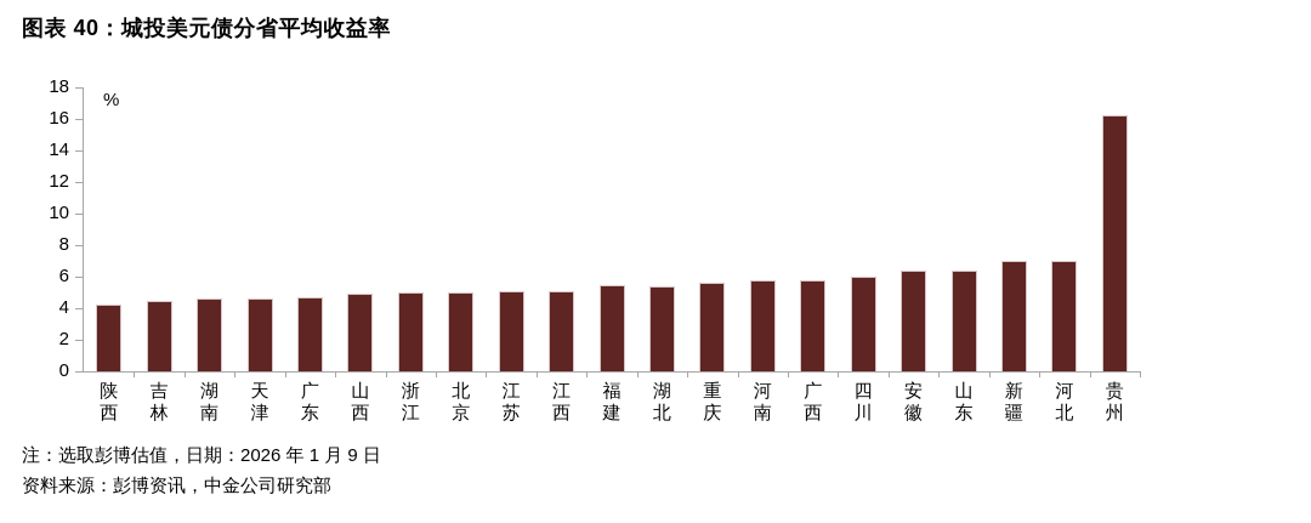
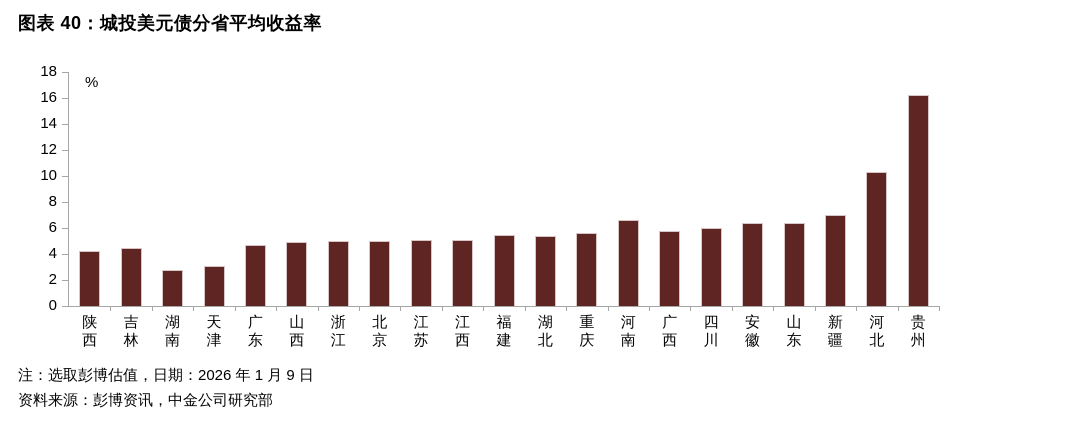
湖南: 4.6 -> 2.8
天津: 4.6 -> 3.1
河南: 5.8 -> 6.6
河北: 7.0 -> 10.3
